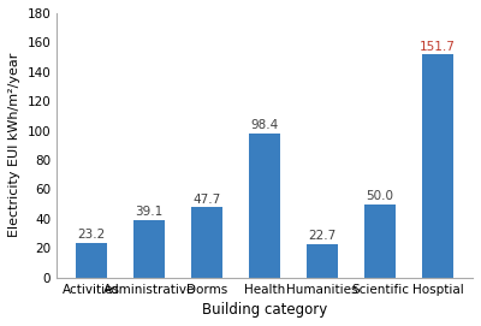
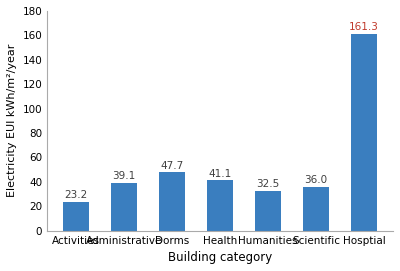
Health: 98.4 -> 41.1
Humanities: 22.7 -> 32.5
Scientific: 50.0 -> 36.0
Hosptial: 151.7 -> 161.3
